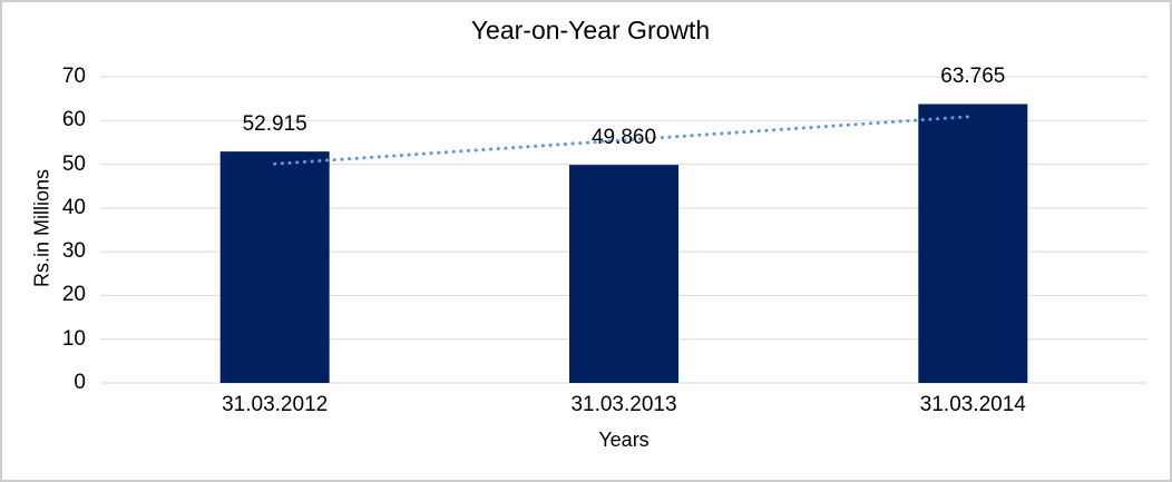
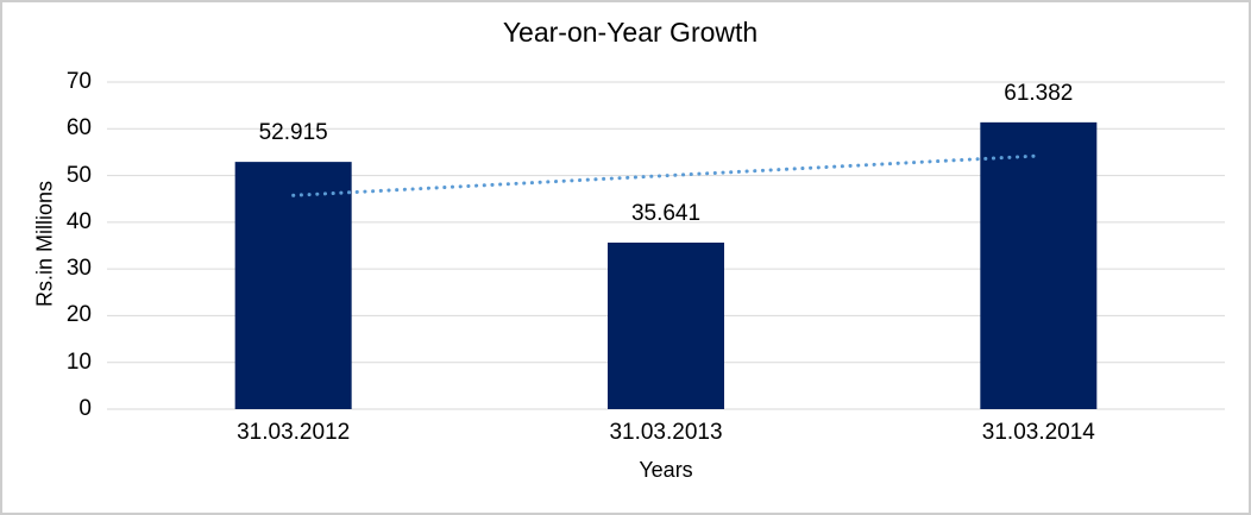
31.03.2013: 49.860 -> 35.641
31.03.2014: 63.765 -> 61.382
